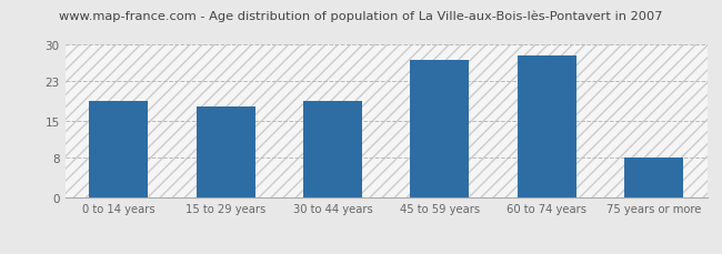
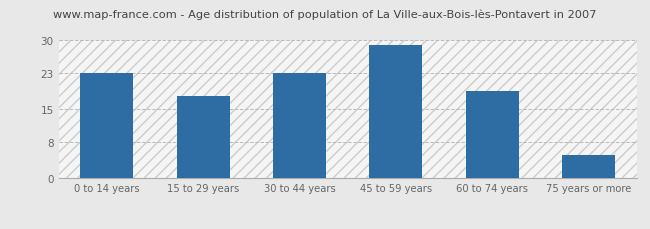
0 to 14 years: 19 -> 23
30 to 44 years: 19 -> 23
45 to 59 years: 27 -> 29
60 to 74 years: 28 -> 19
75 years or more: 8 -> 5
